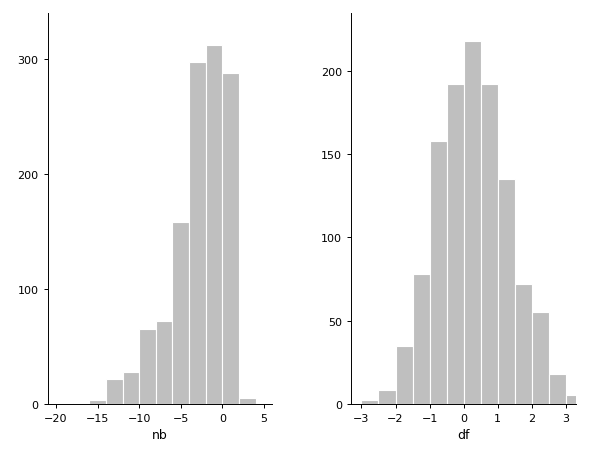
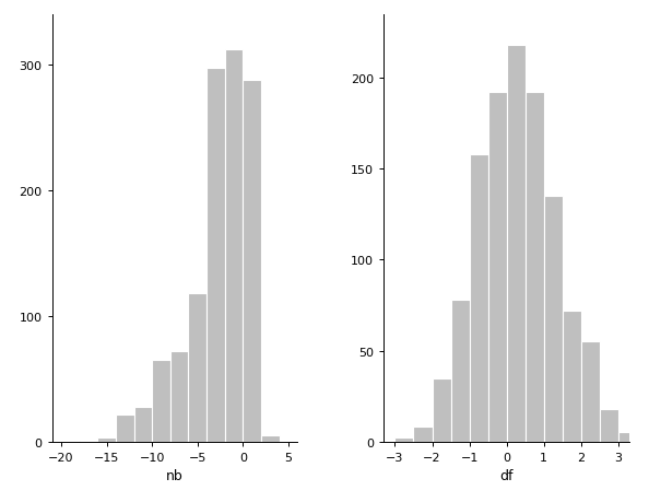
−5: 158 -> 118
